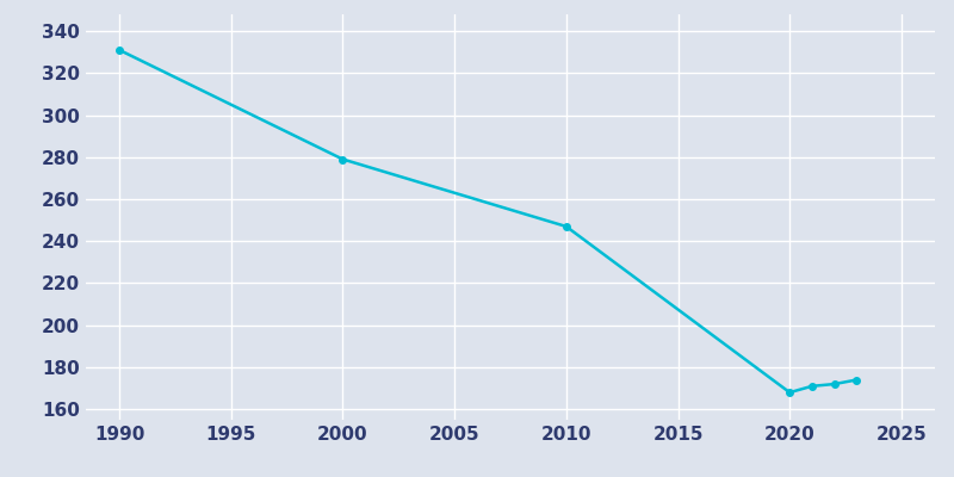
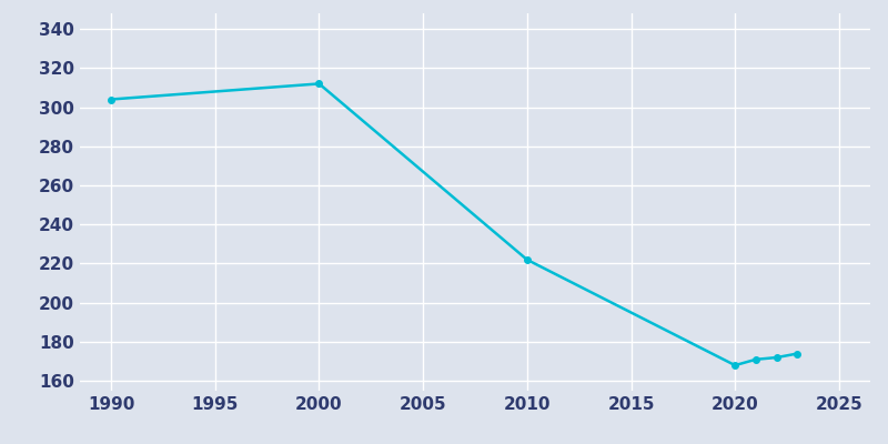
1990: 331 -> 304
2000: 279 -> 312
2010: 247 -> 222
